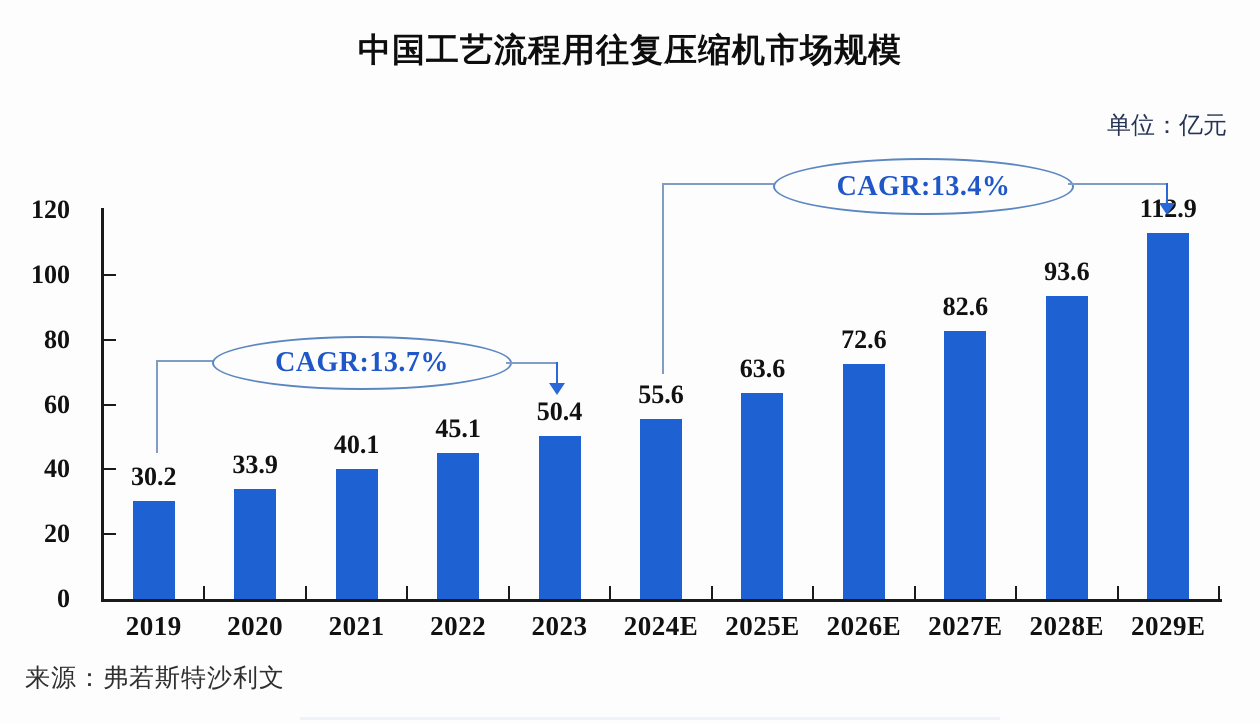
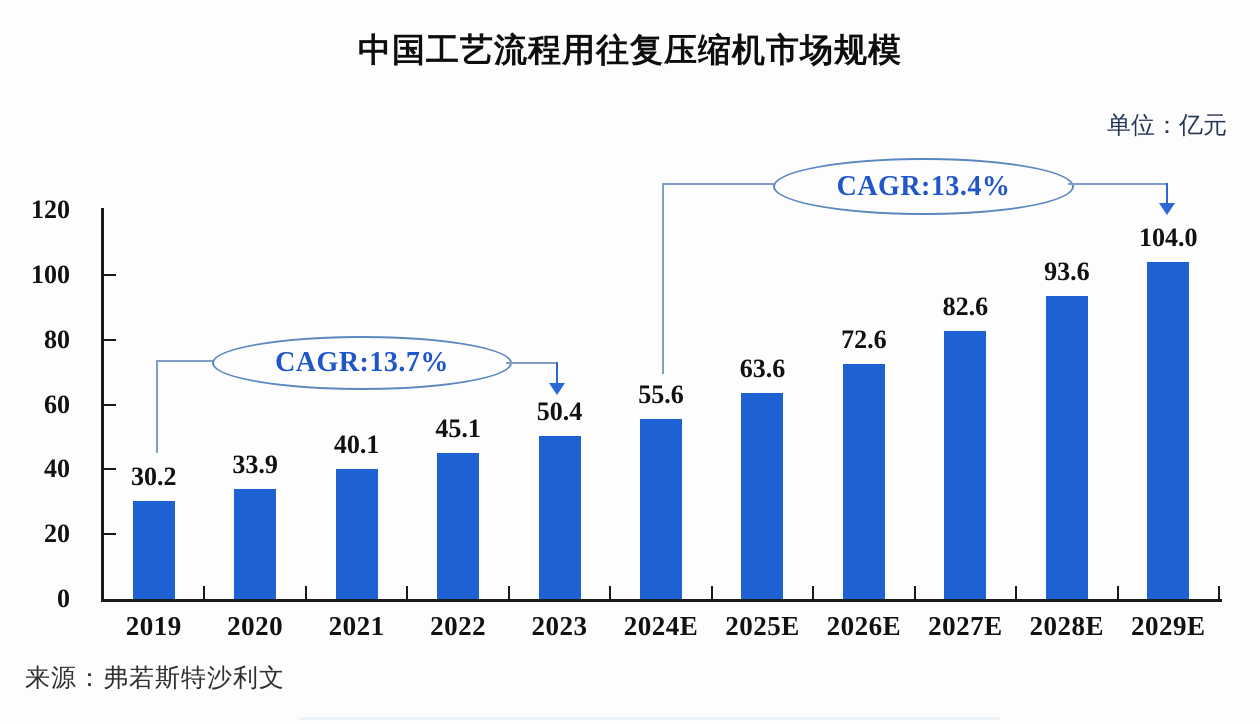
2029E: 112.9 -> 104.0
